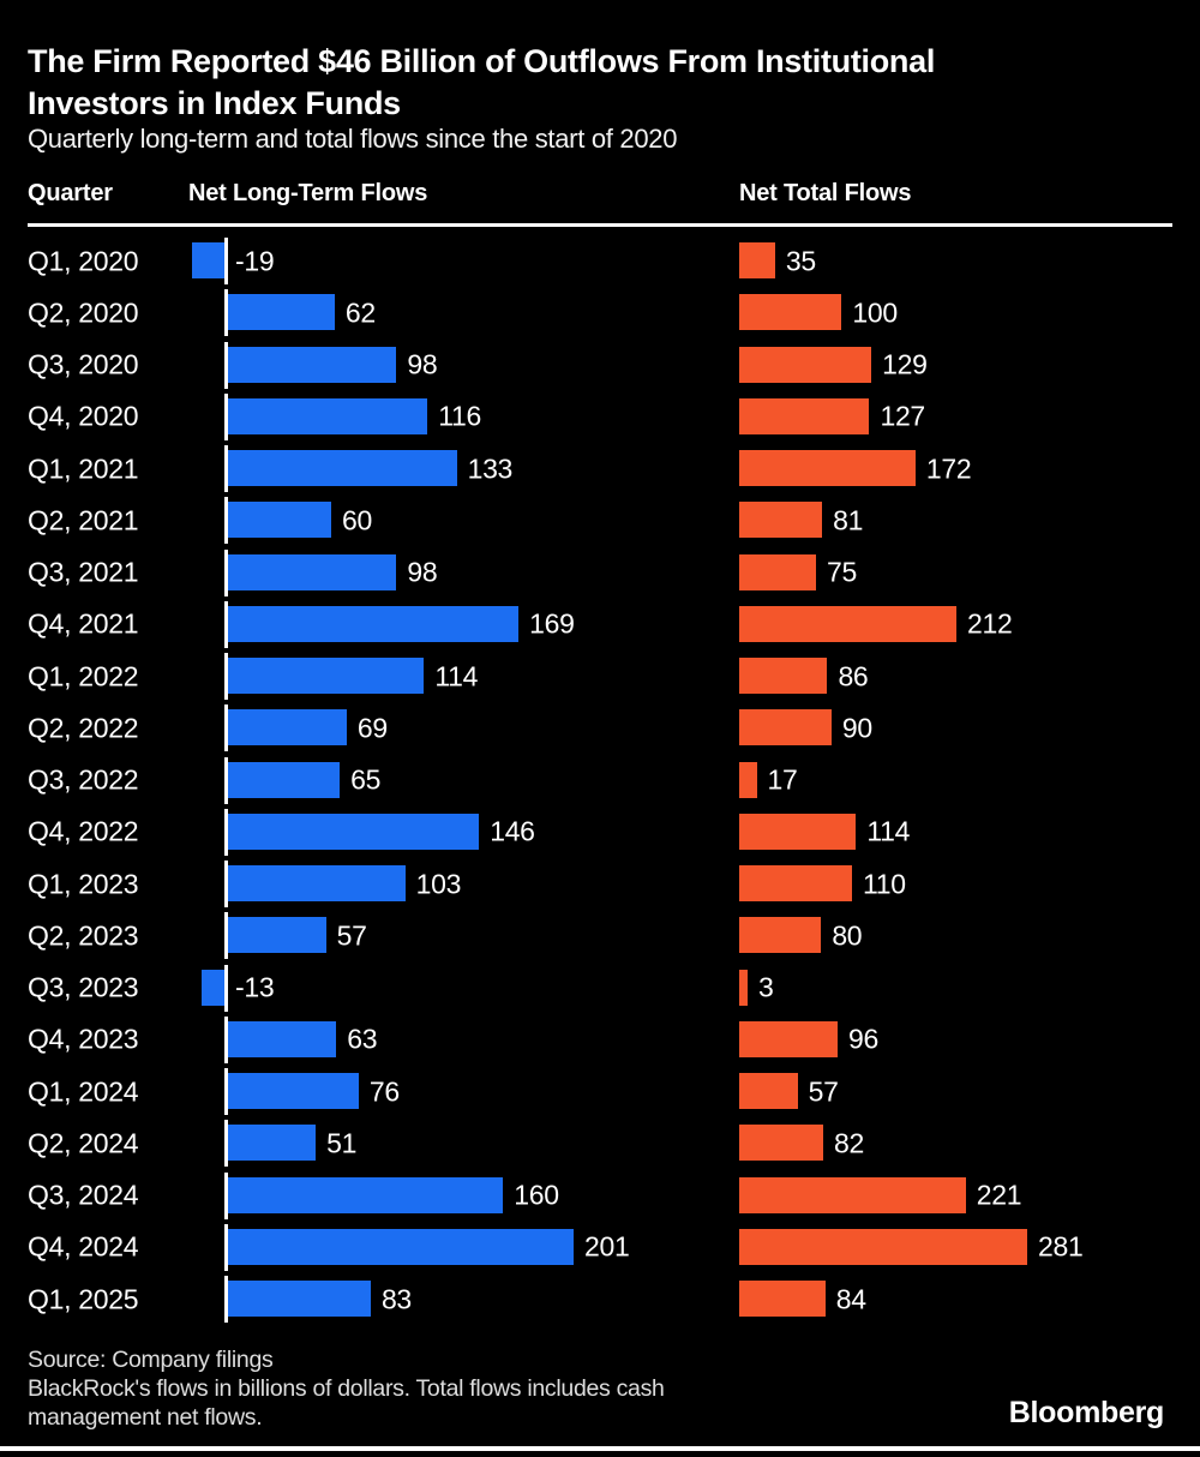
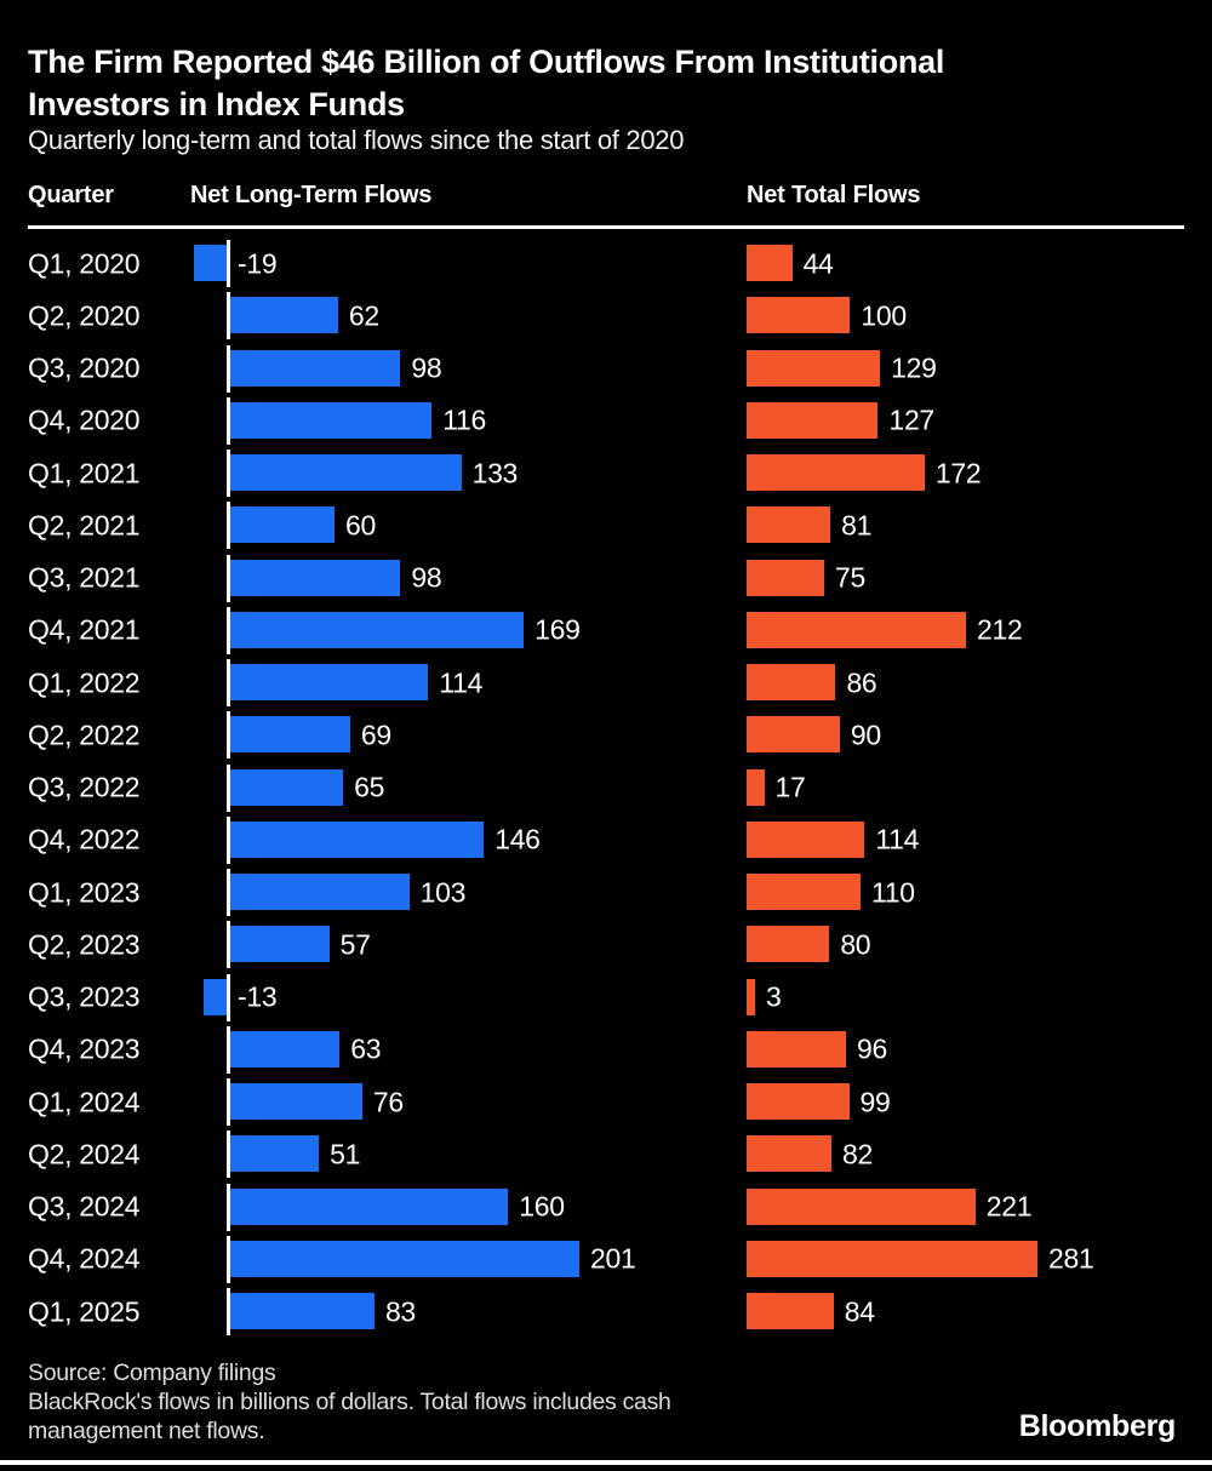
Net Total Flows/Q1, 2020: 35 -> 44
Net Total Flows/Q1, 2024: 57 -> 99
